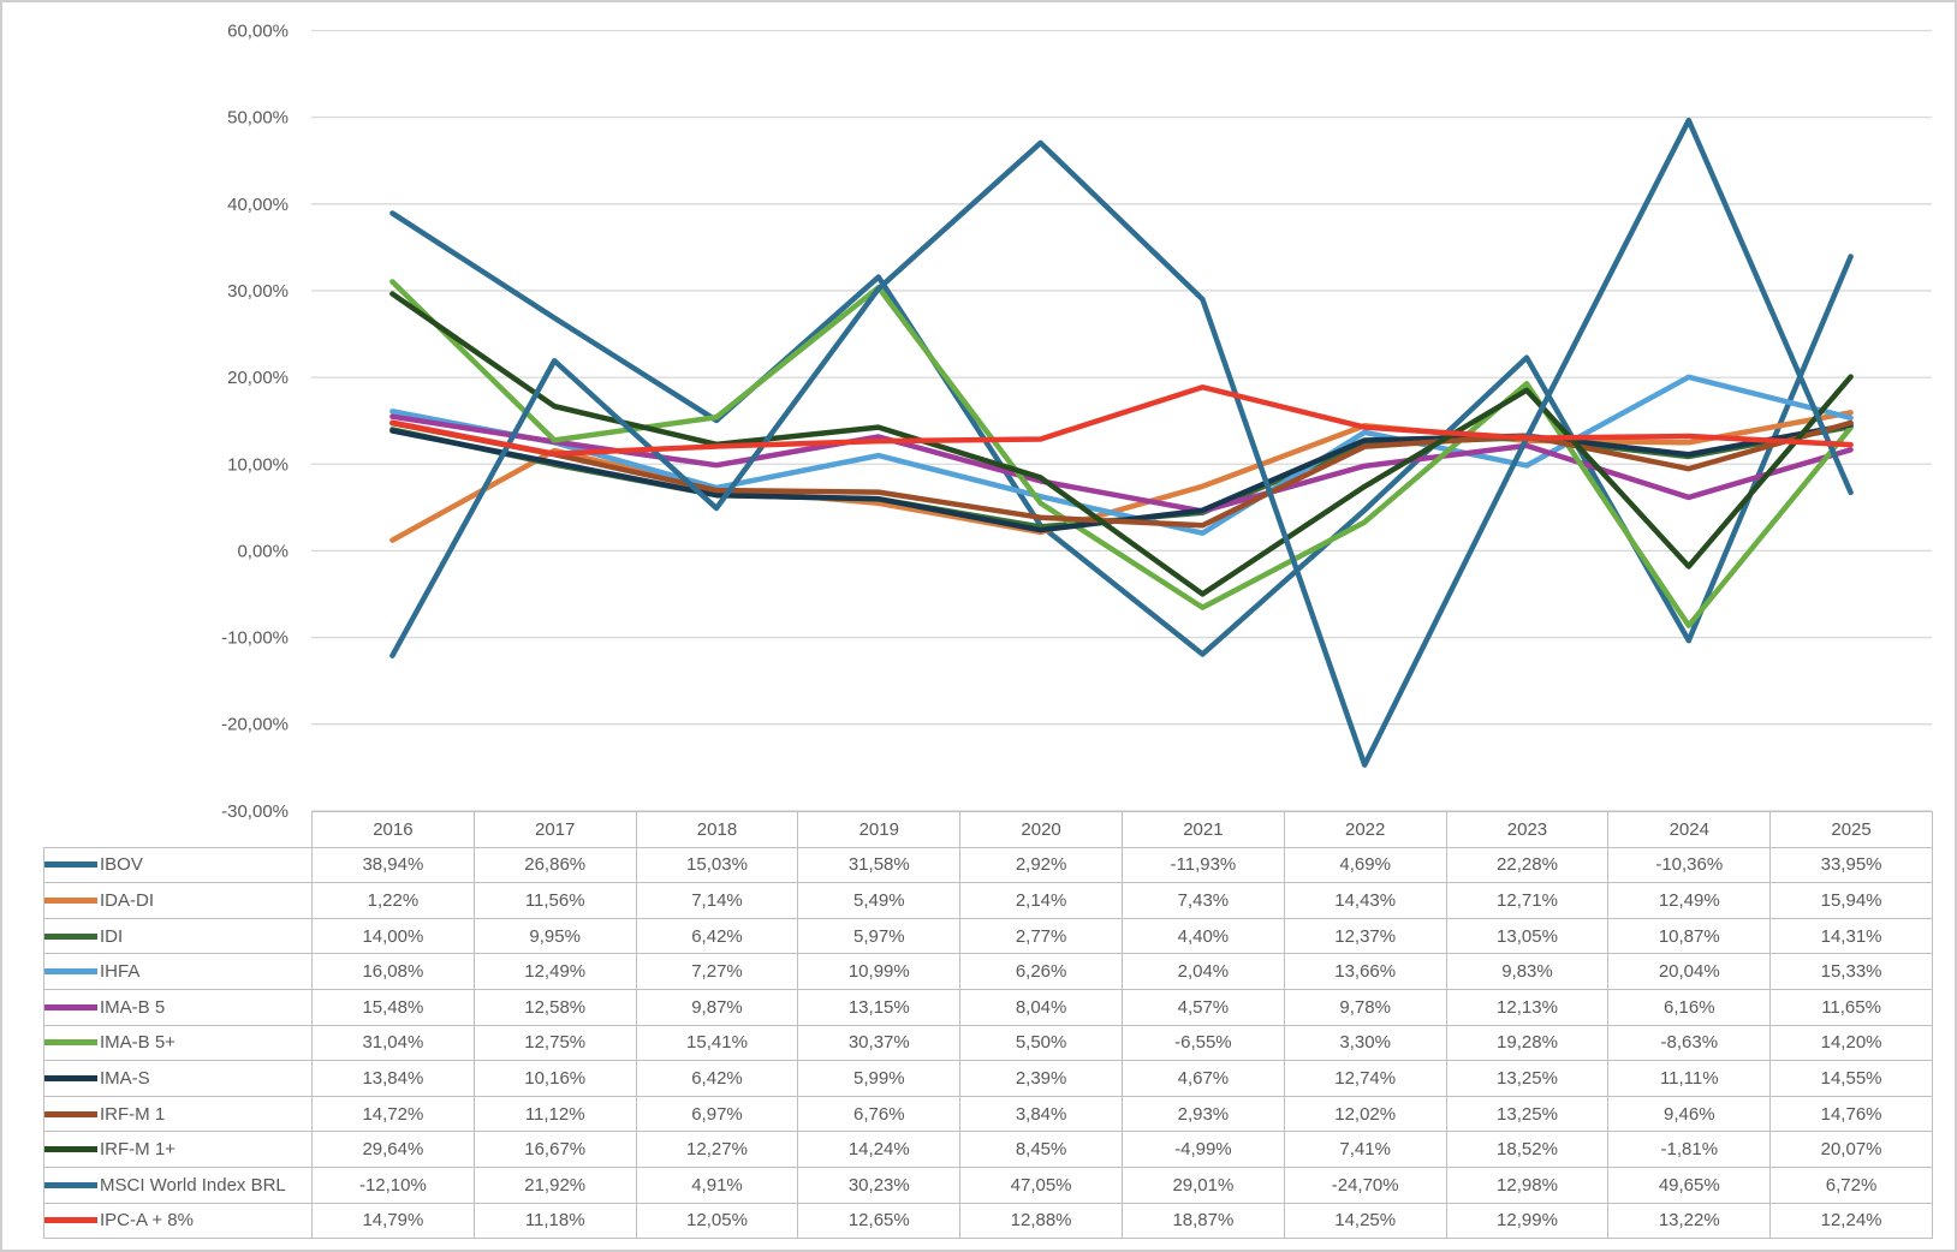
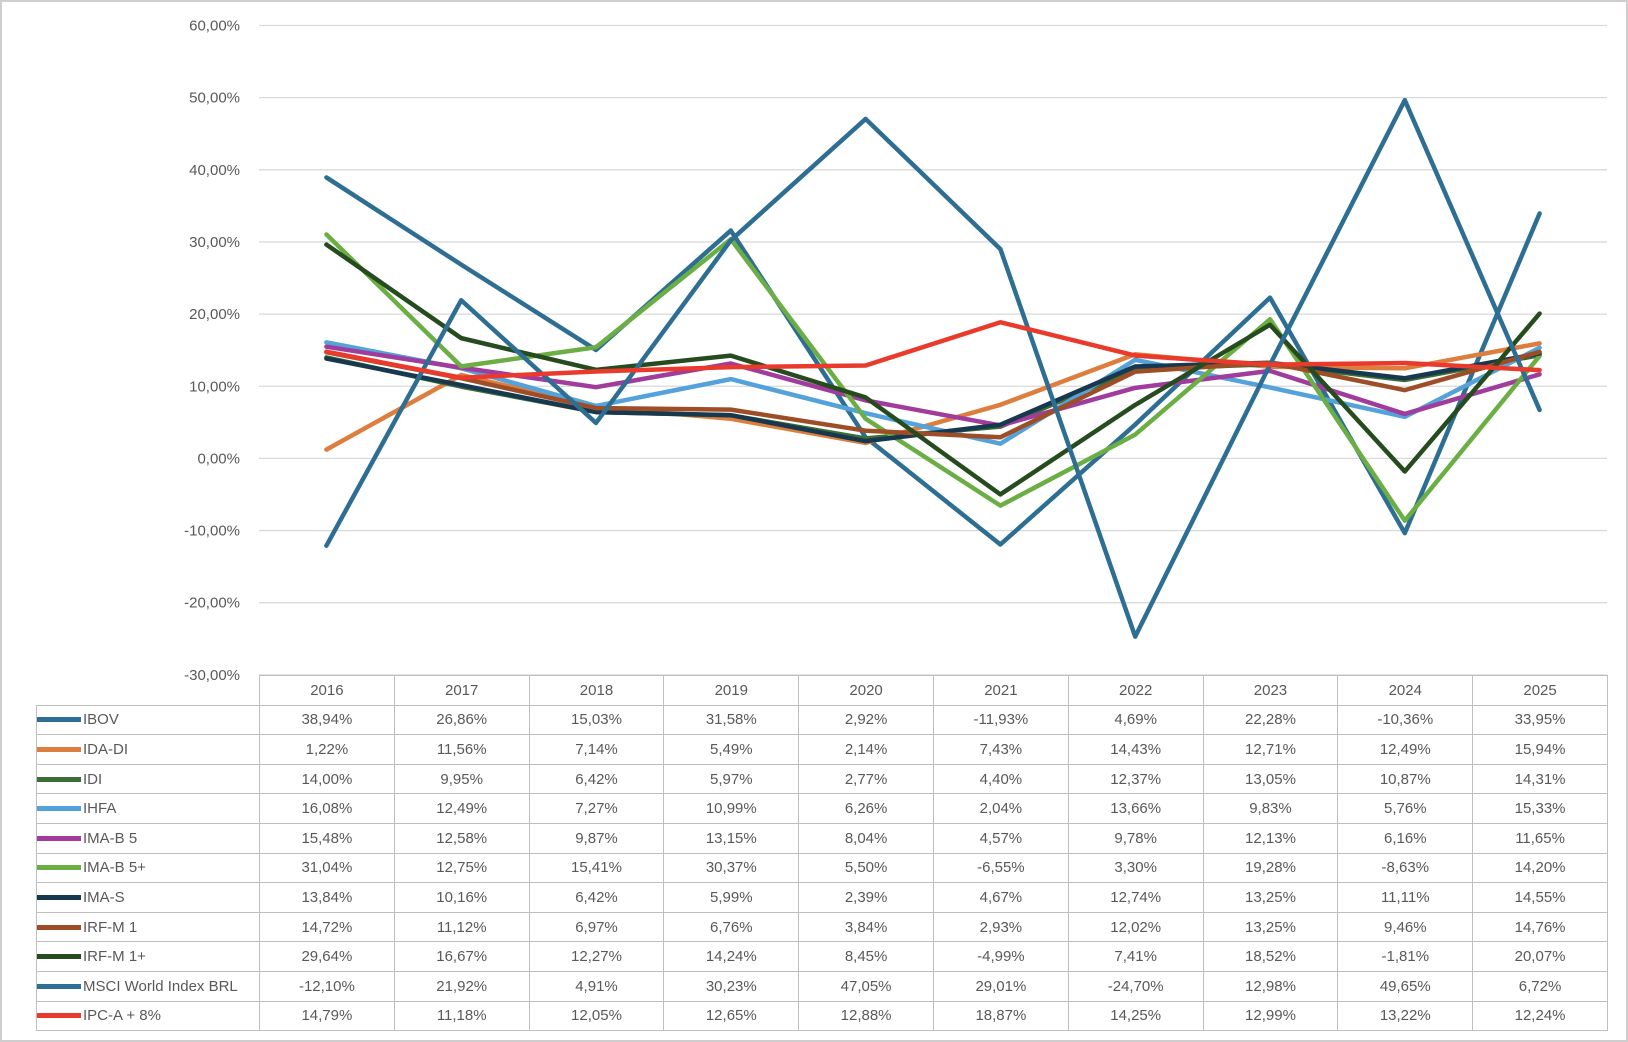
IHFA/2024: 20,04% -> 5,76%
